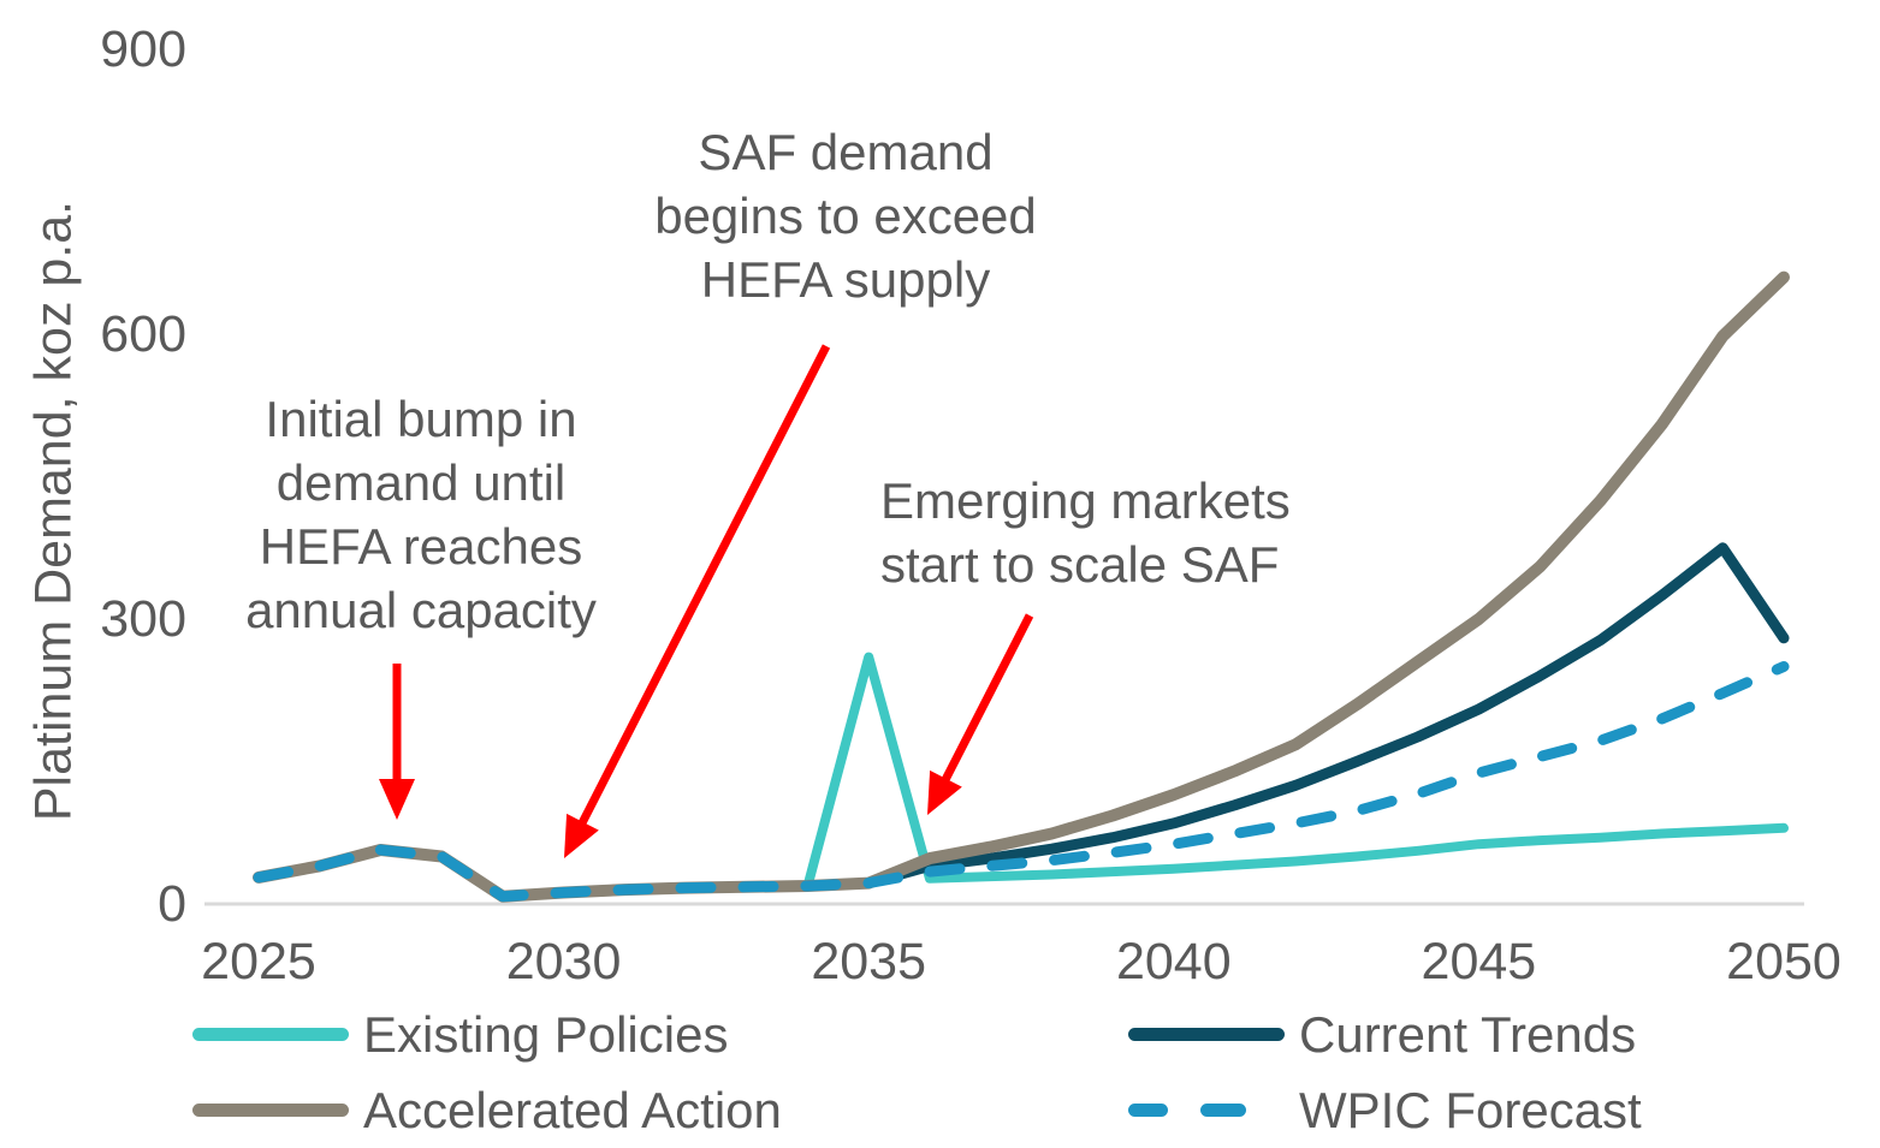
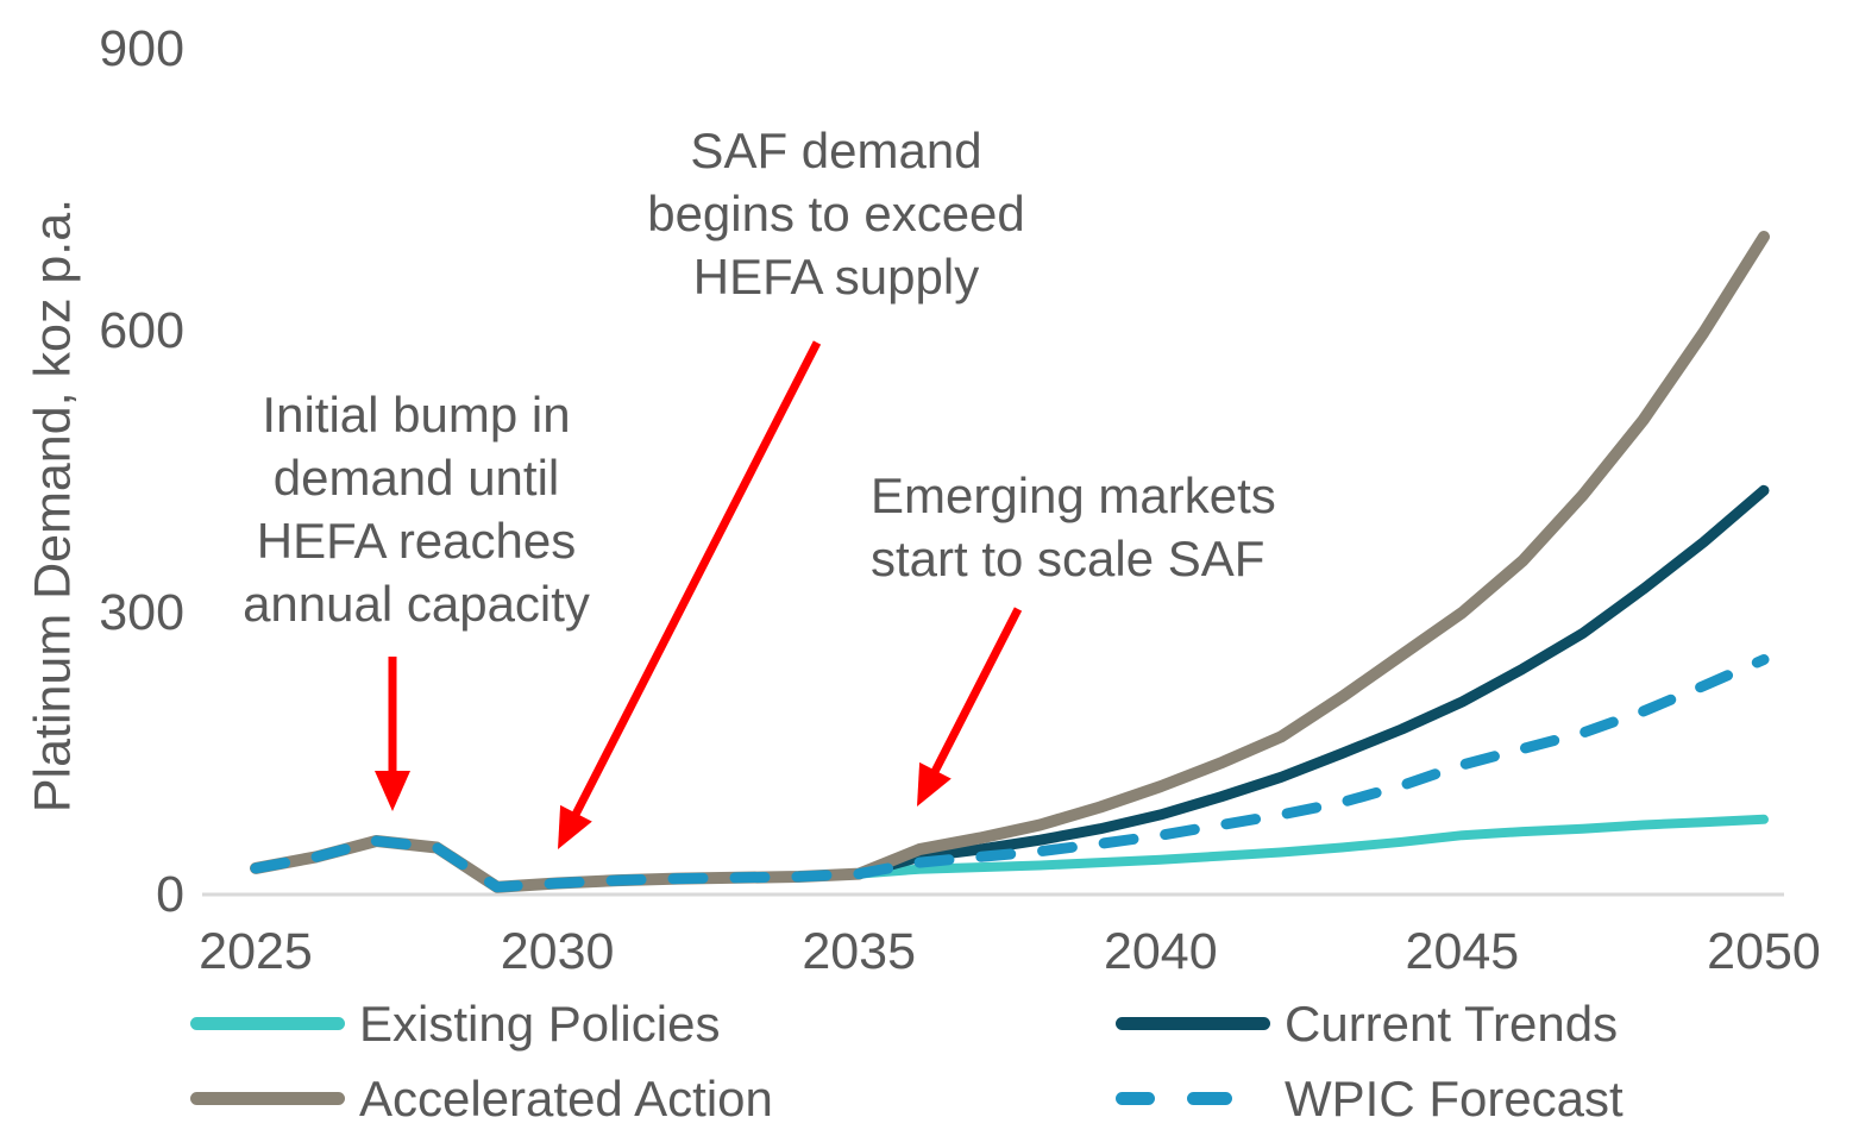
Existing Policies/2035: 260 -> 20
Accelerated Action/2050: 660 -> 700
Current Trends/2050: 280 -> 430
